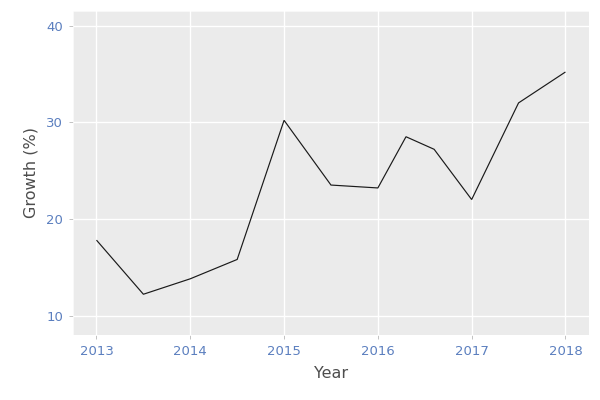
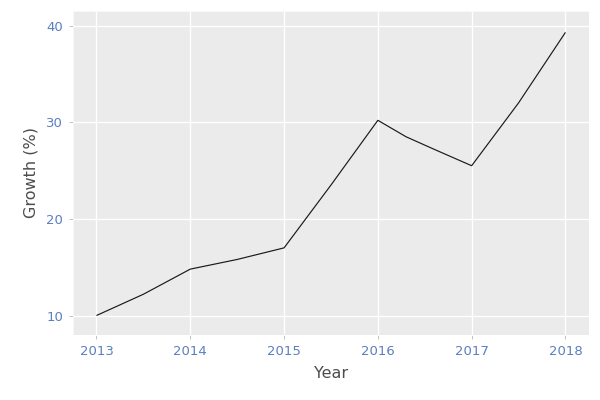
2013: 17.8 -> 10.0
2014: 13.8 -> 14.8
2015: 30.2 -> 17.0
2016: 23.2 -> 30.2
2017: 22.0 -> 25.5
2018: 35.2 -> 39.3
